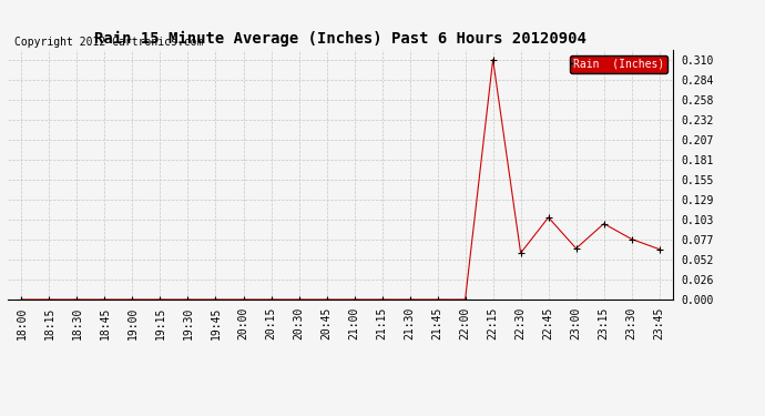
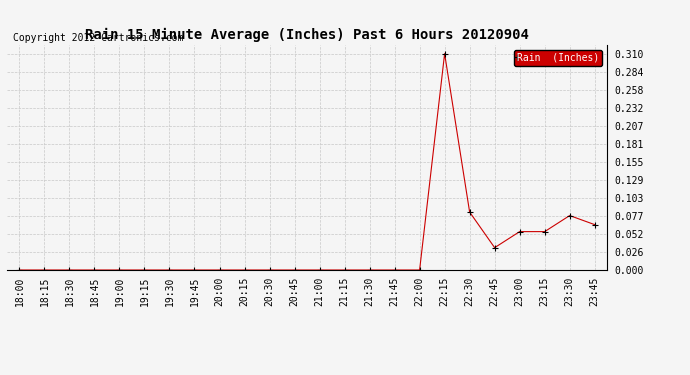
22:30: 0.060 -> 0.083
22:45: 0.106 -> 0.032
23:00: 0.066 -> 0.055
23:15: 0.098 -> 0.055
